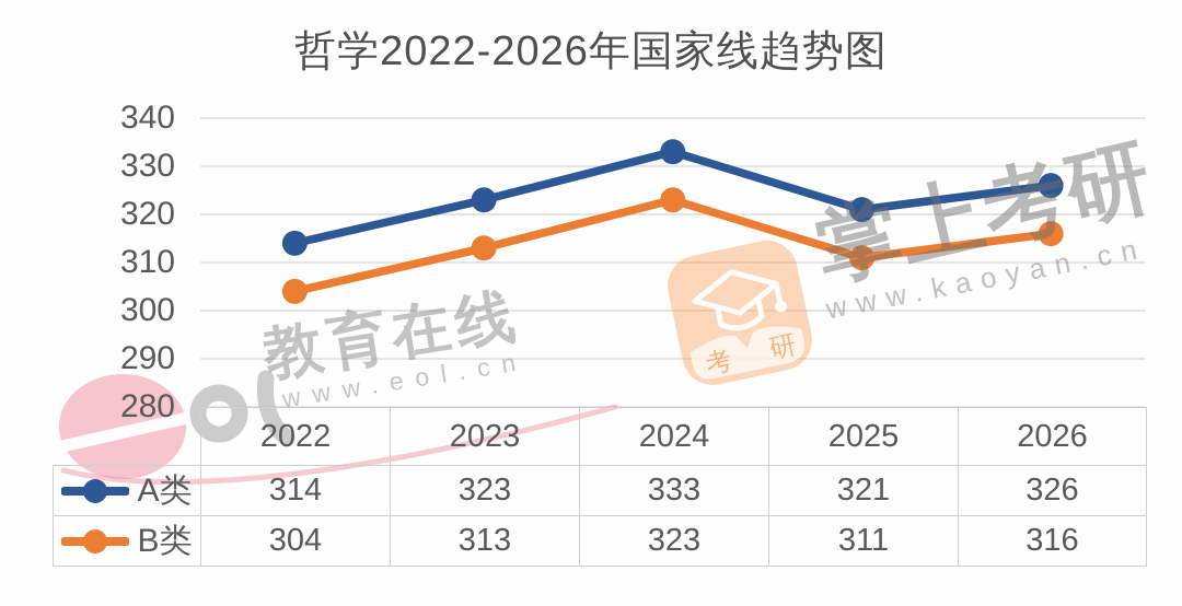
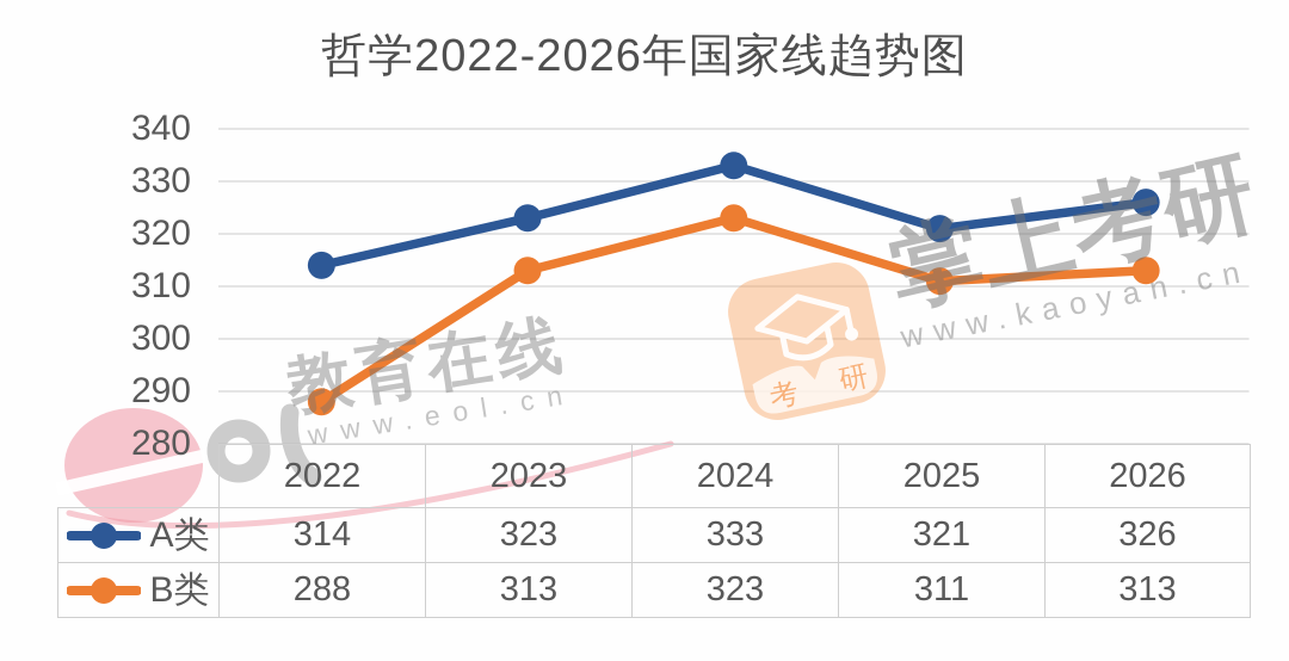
B类/2022: 304 -> 288
B类/2026: 316 -> 313
